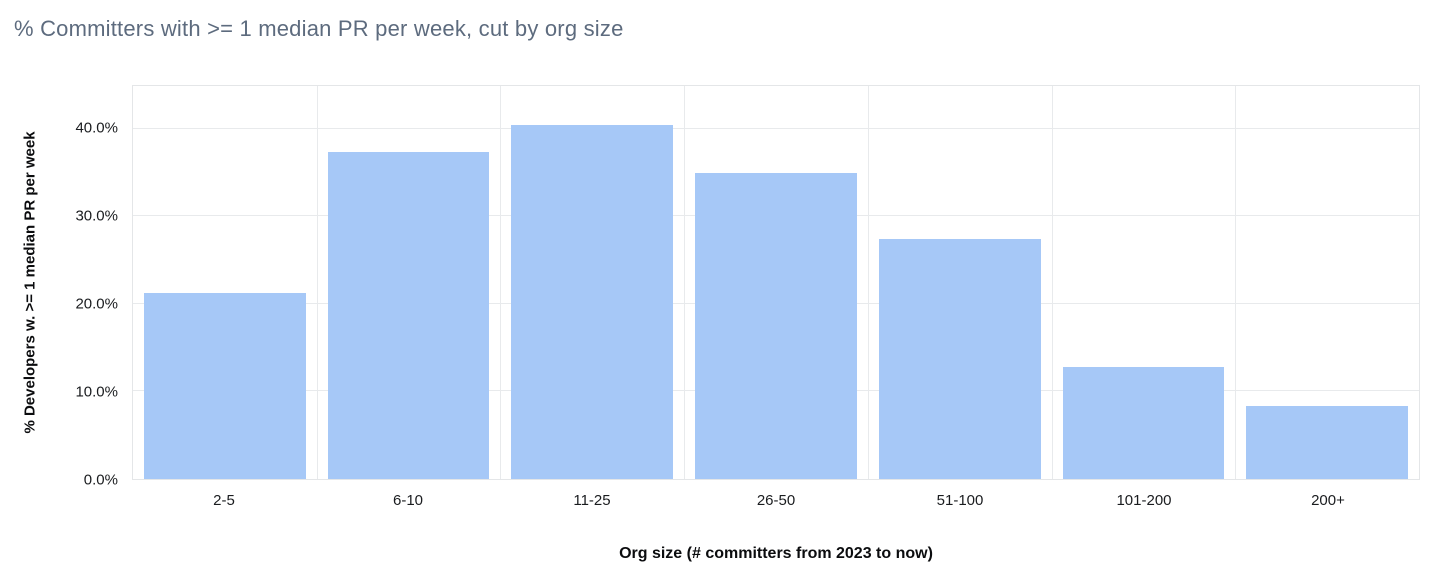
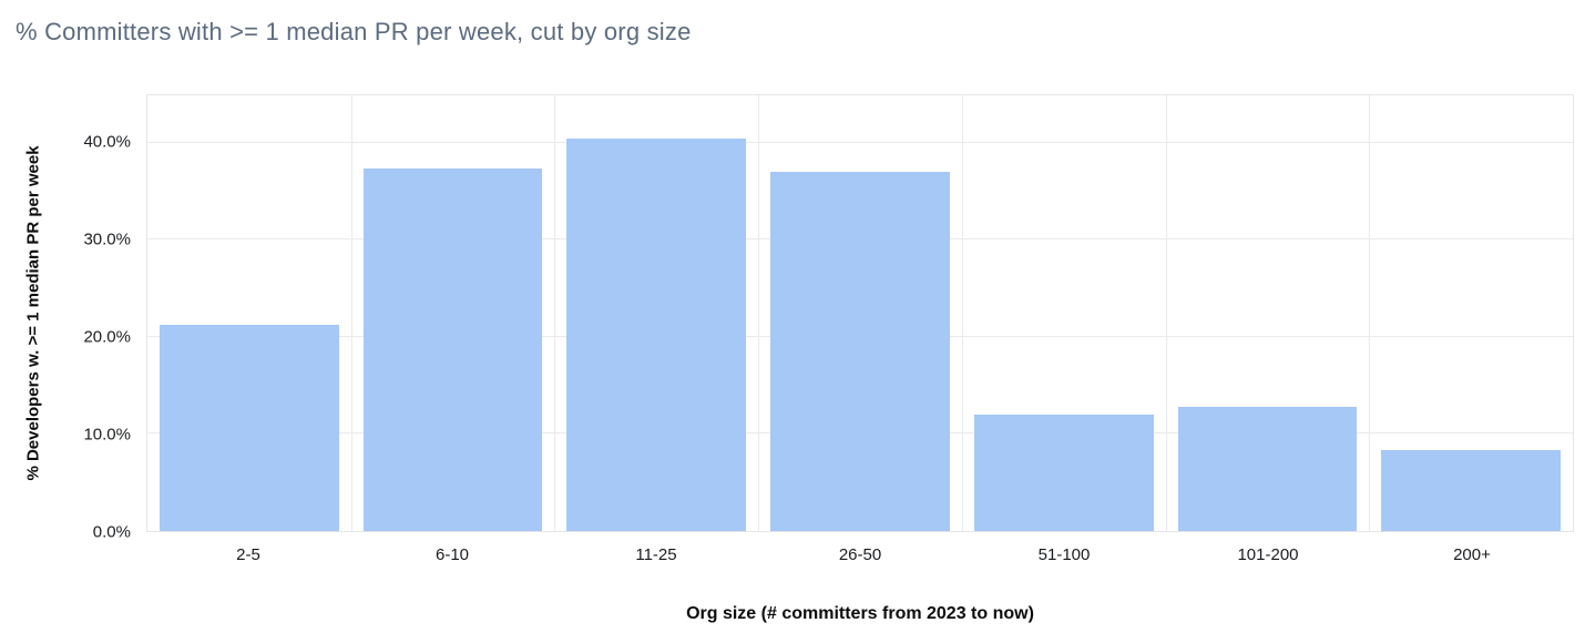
26-50: 35% -> 37%
51-100: 27% -> 12%
